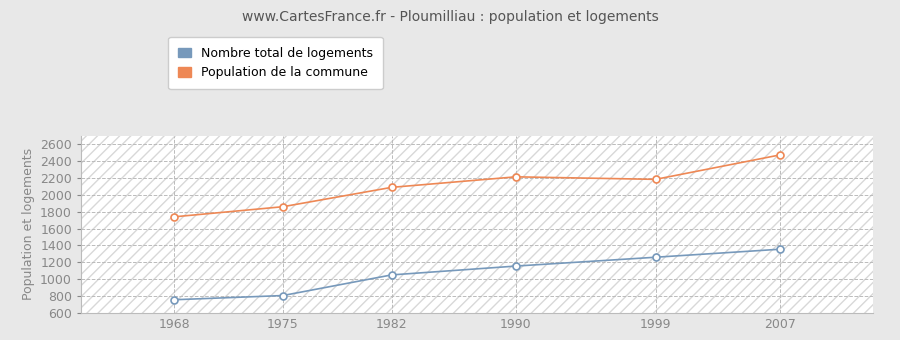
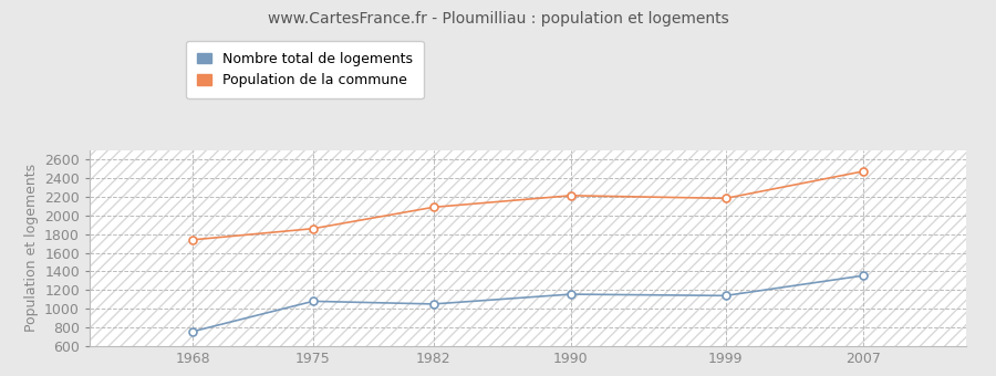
Nombre total de logements/1975: 800 -> 1080
Nombre total de logements/1999: 1260 -> 1140
